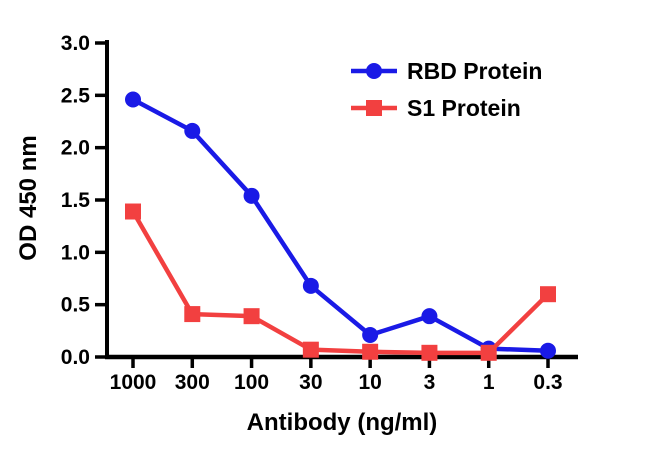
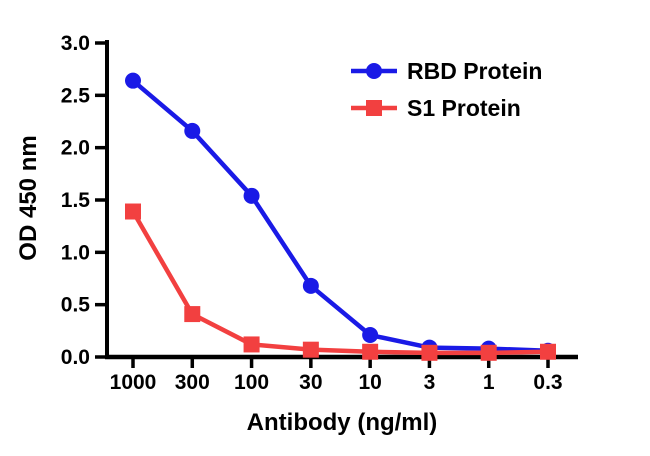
RBD Protein/1000: 2.46 -> 2.64
S1 Protein/100: 0.39 -> 0.12
RBD Protein/3: 0.39 -> 0.09
S1 Protein/0.3: 0.60 -> 0.05
